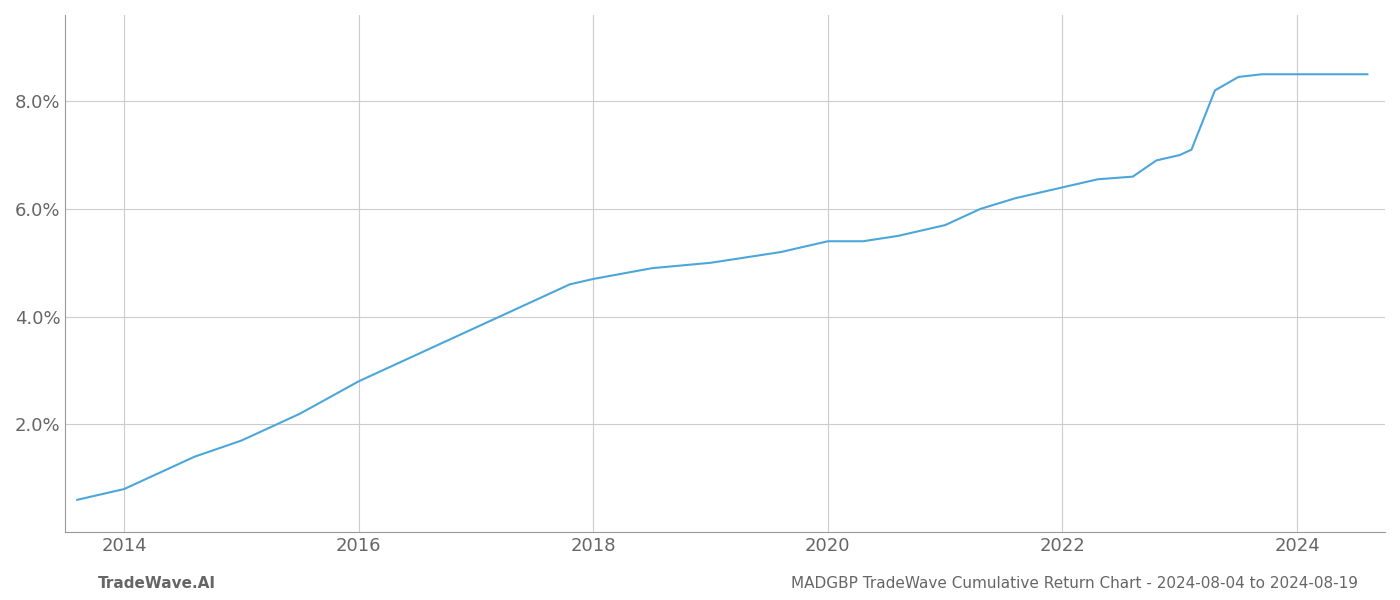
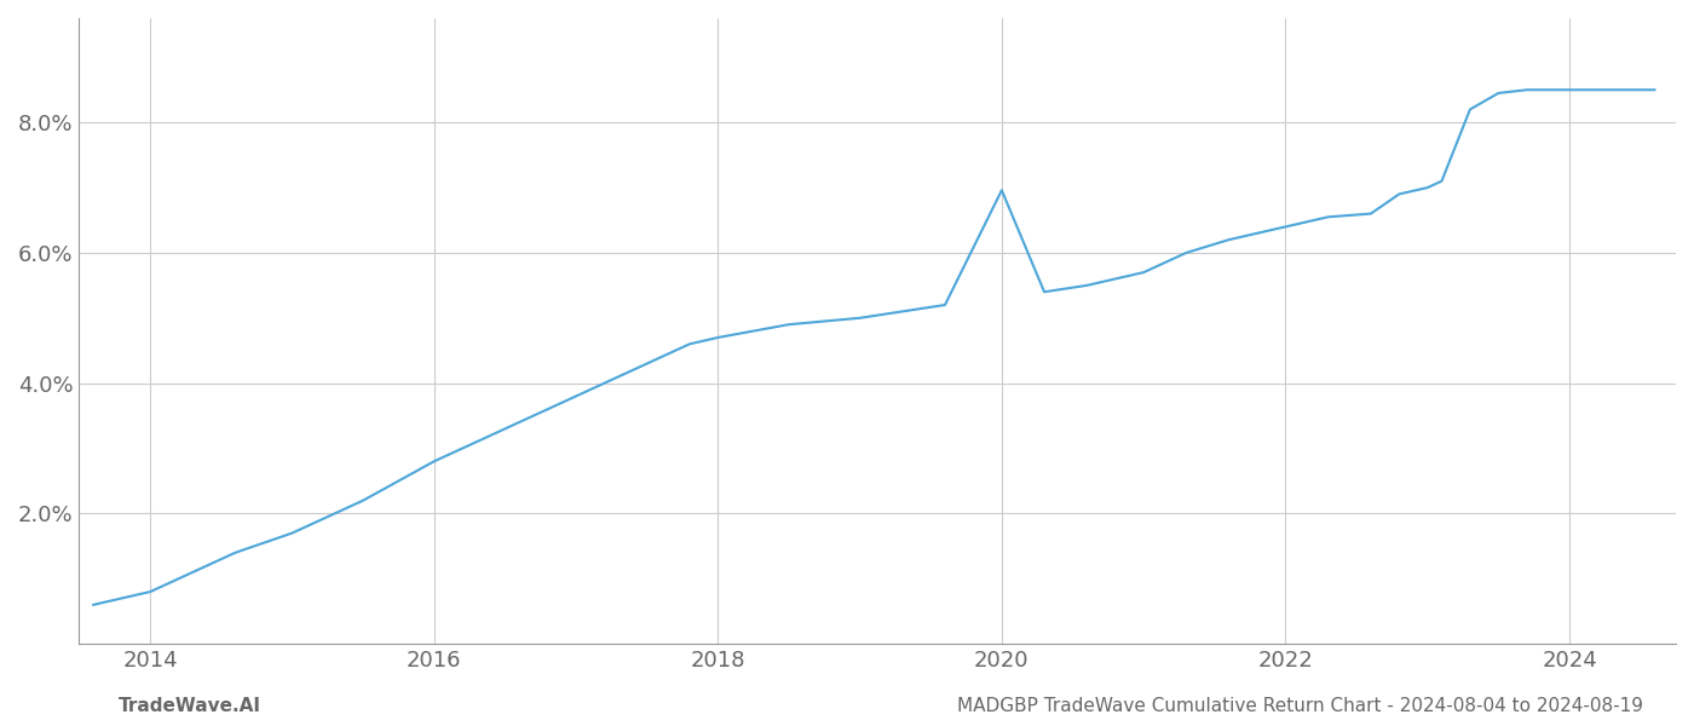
2020: 5.40% -> 6.96%
